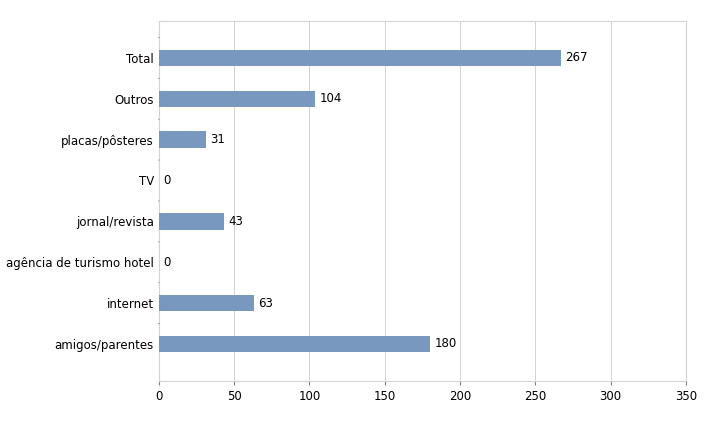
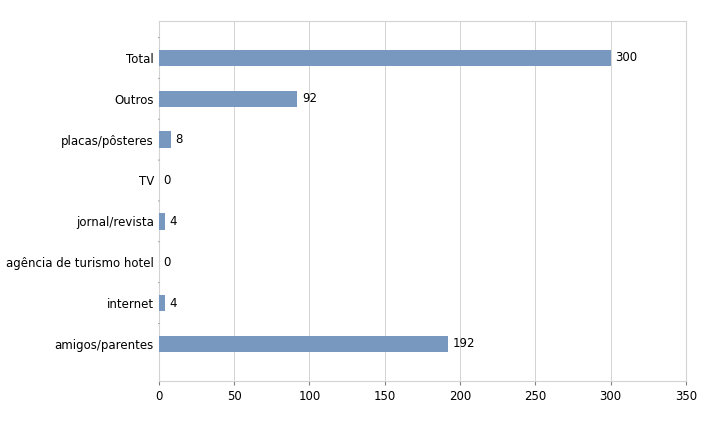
Total: 267 -> 300
Outros: 104 -> 92
placas/pôsteres: 31 -> 8
jornal/revista: 43 -> 4
internet: 63 -> 4
amigos/parentes: 180 -> 192
